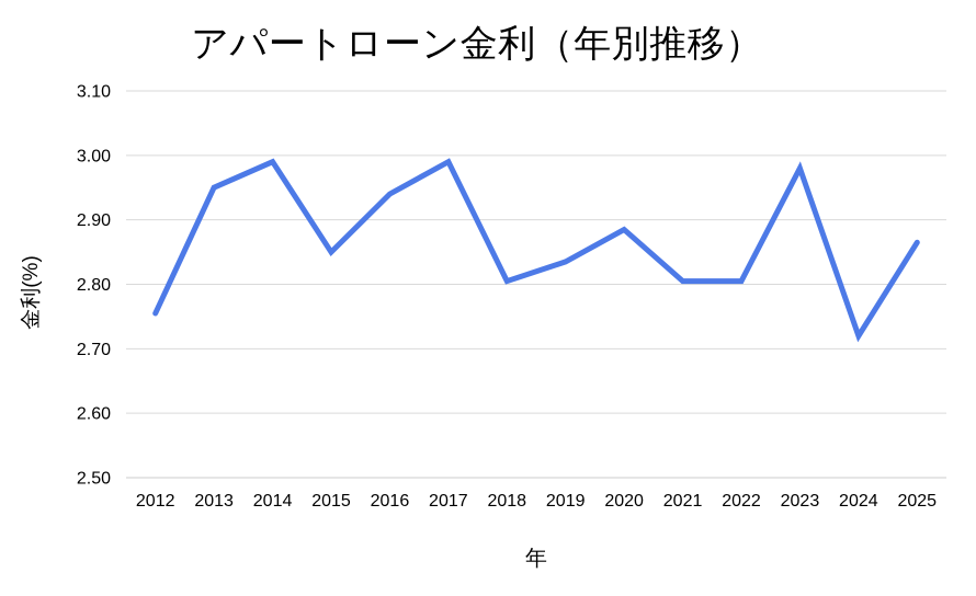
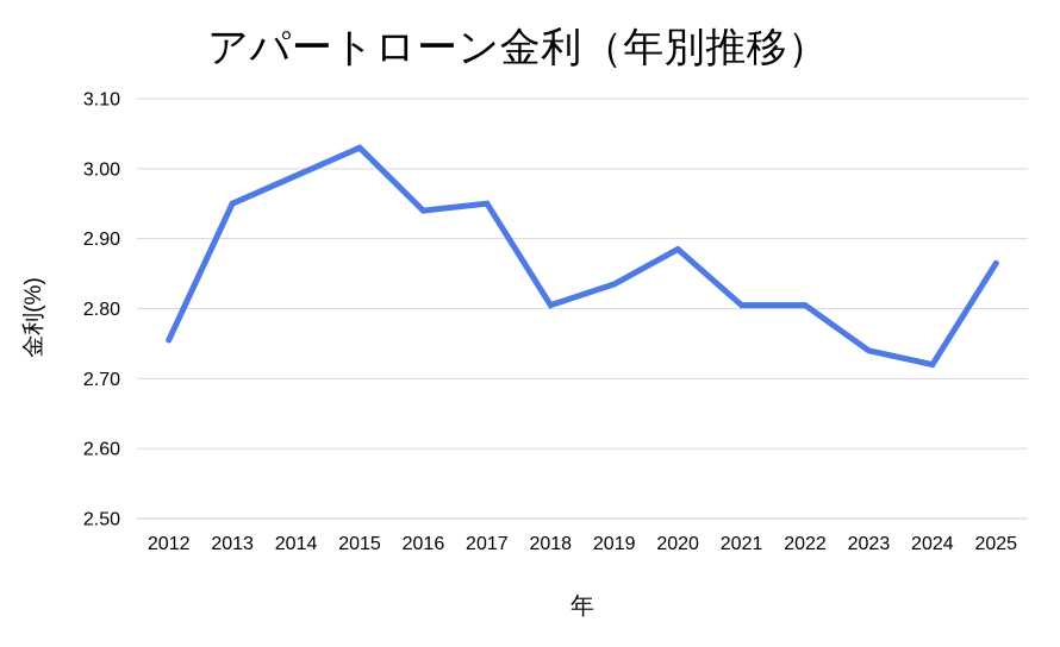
2015: 2.85 -> 3.03
2017: 2.99 -> 2.95
2023: 2.98 -> 2.74
